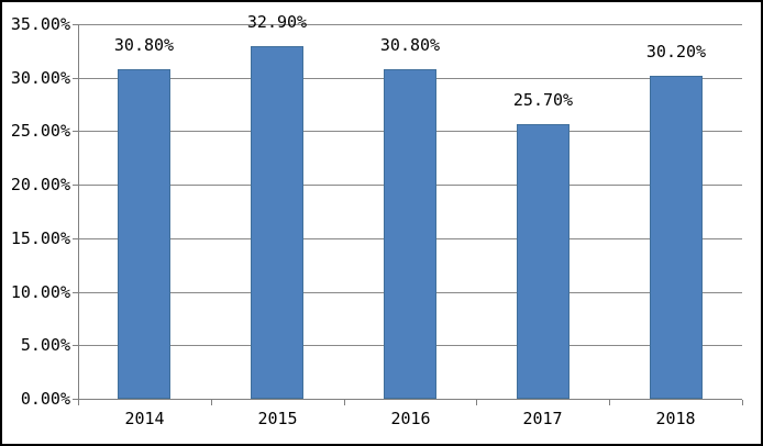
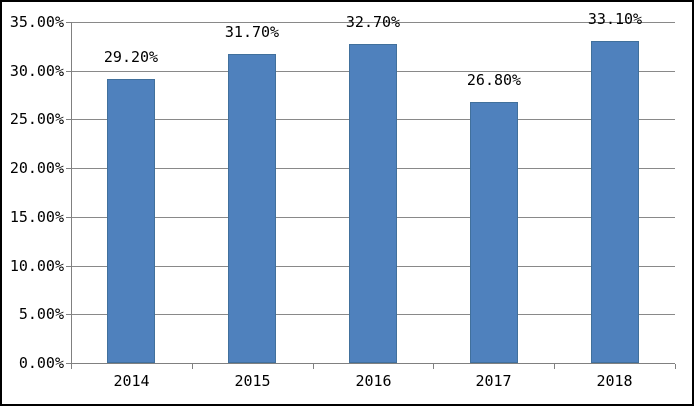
2014: 30.80% -> 29.20%
2015: 32.90% -> 31.70%
2016: 30.80% -> 32.70%
2017: 25.70% -> 26.80%
2018: 30.20% -> 33.10%
